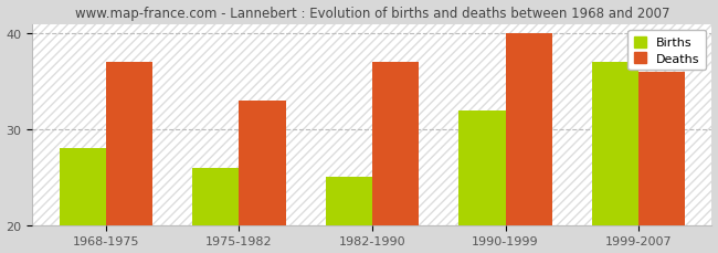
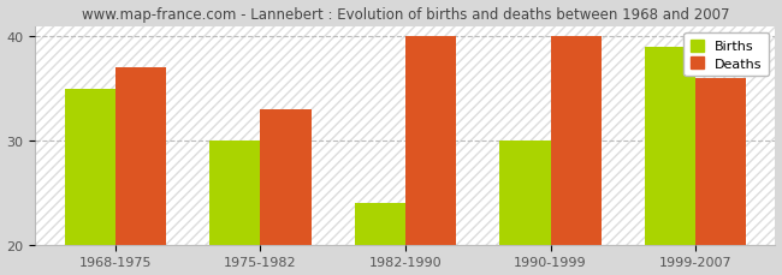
Births/1968-1975: 28 -> 35
Births/1975-1982: 26 -> 30
Births/1982-1990: 25 -> 24
Deaths/1982-1990: 37 -> 40
Births/1990-1999: 32 -> 30
Births/1999-2007: 37 -> 39
